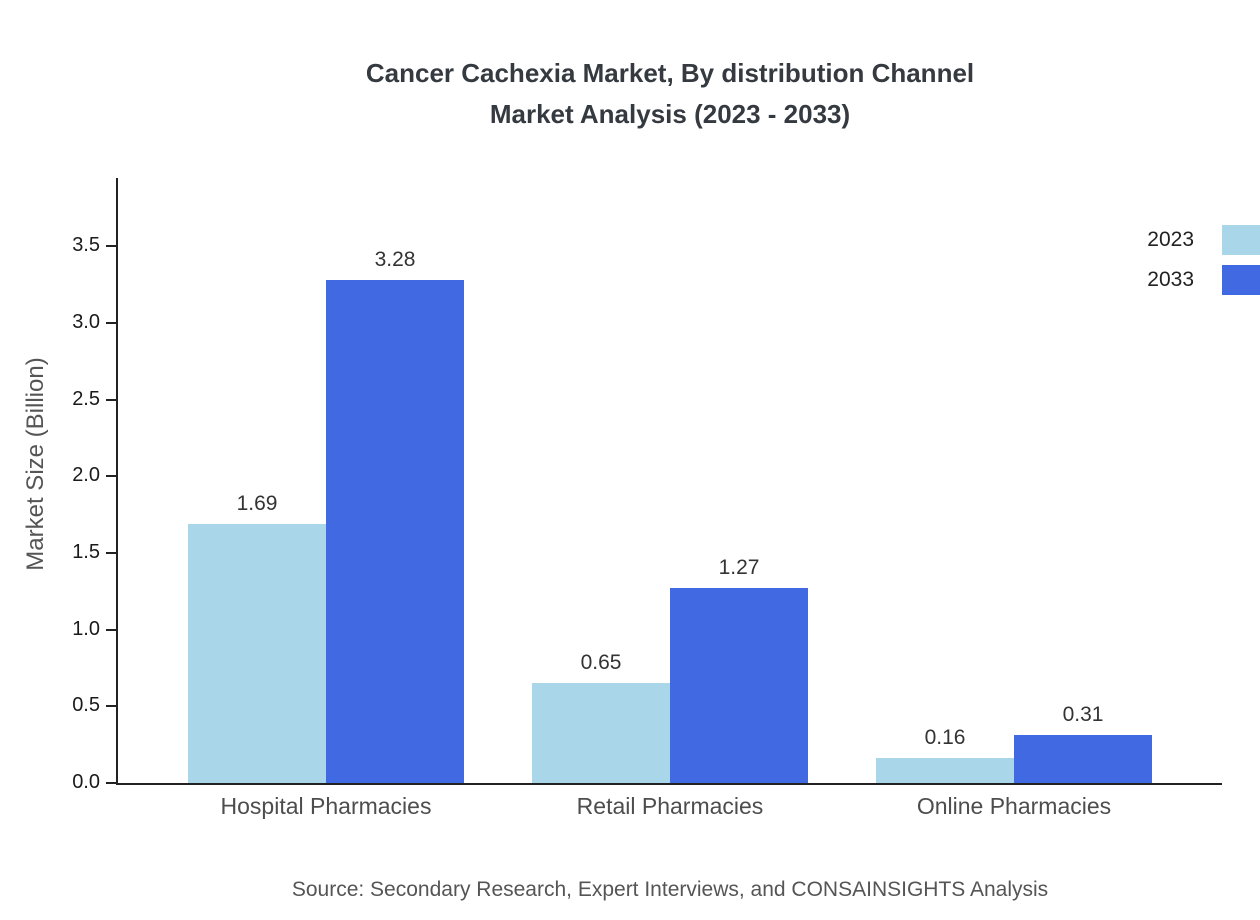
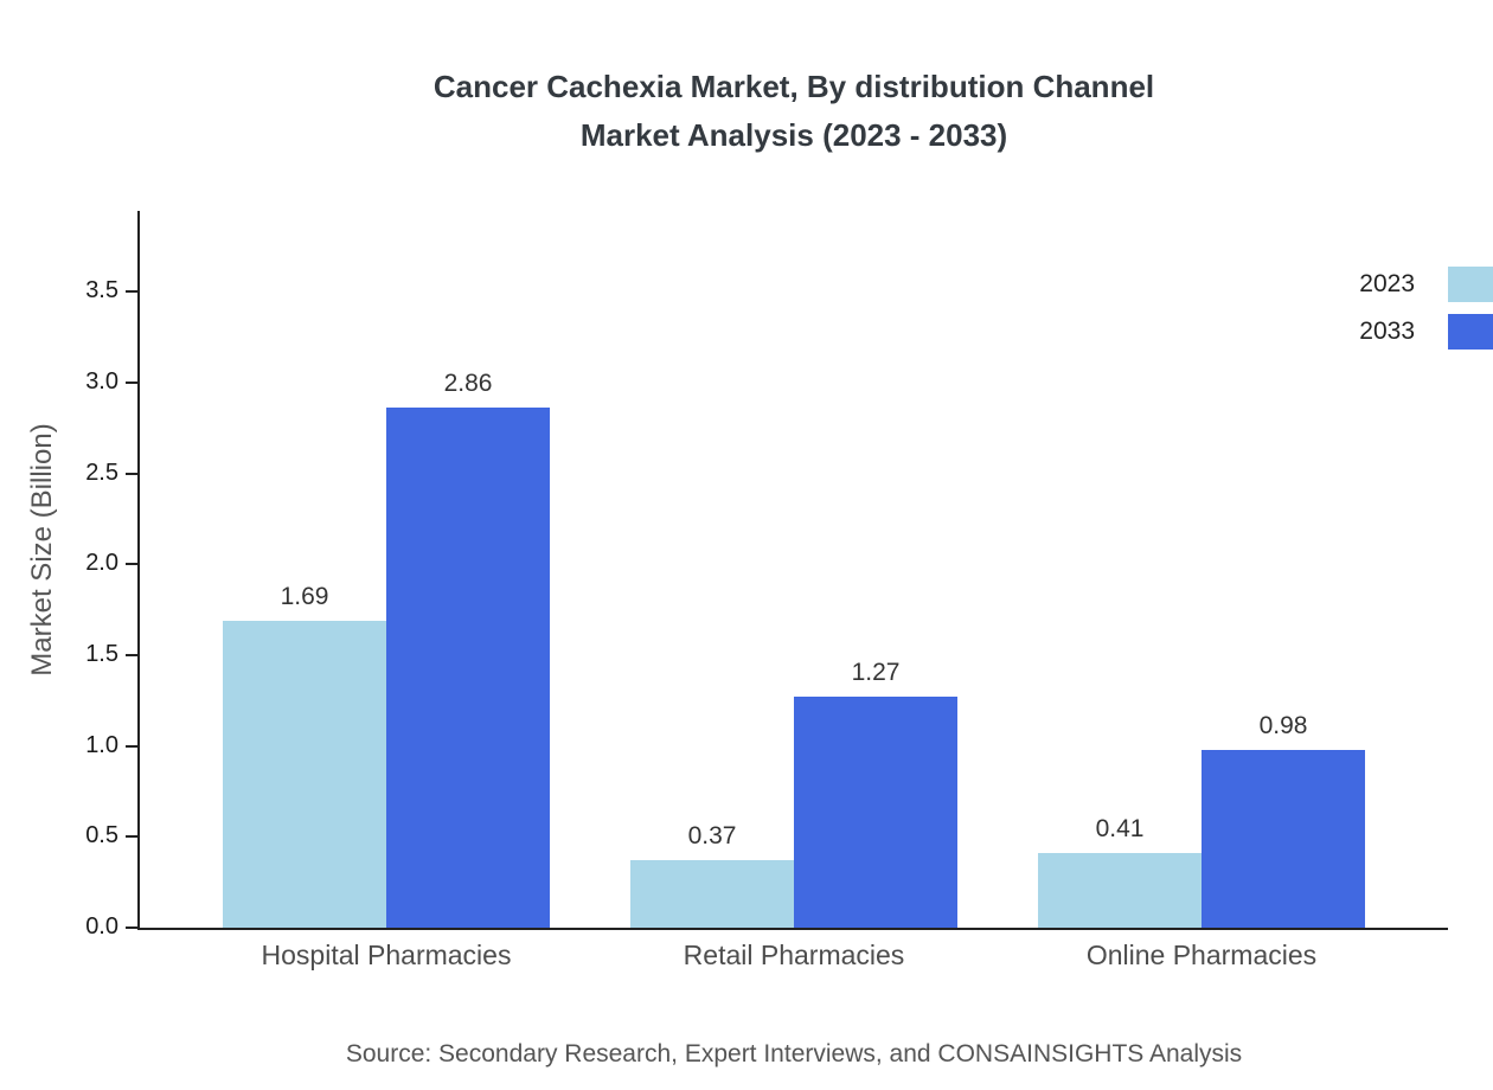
2033/Hospital Pharmacies: 3.28 -> 2.86
2023/Retail Pharmacies: 0.65 -> 0.37
2023/Online Pharmacies: 0.16 -> 0.41
2033/Online Pharmacies: 0.31 -> 0.98
